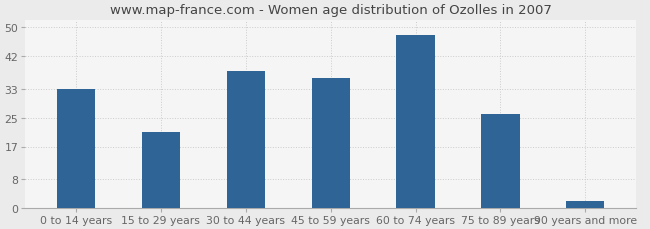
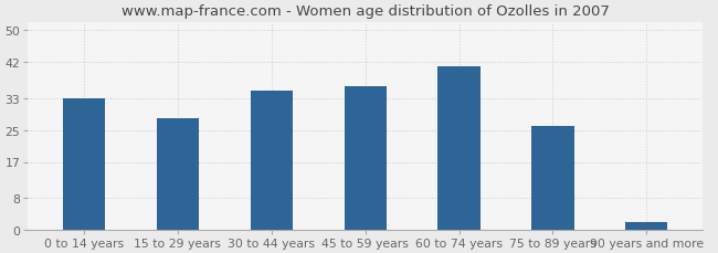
15 to 29 years: 21 -> 28
30 to 44 years: 38 -> 35
60 to 74 years: 48 -> 41
